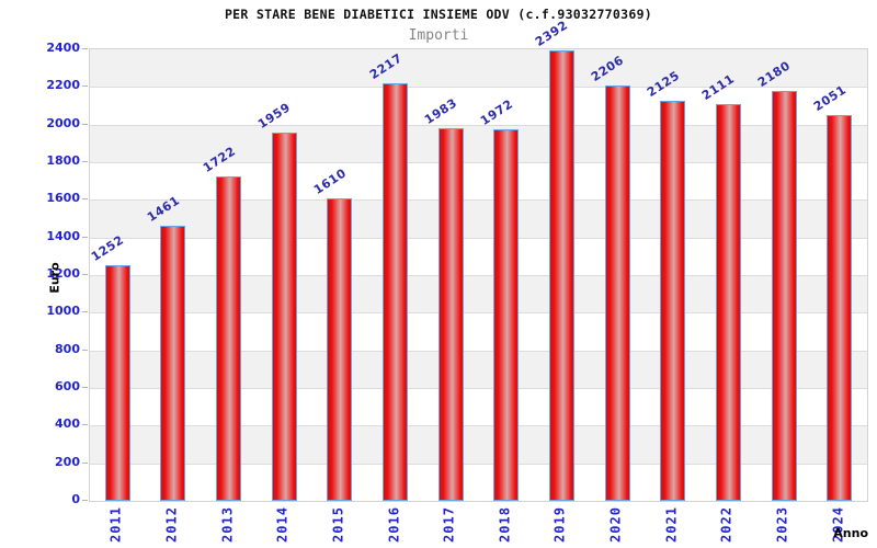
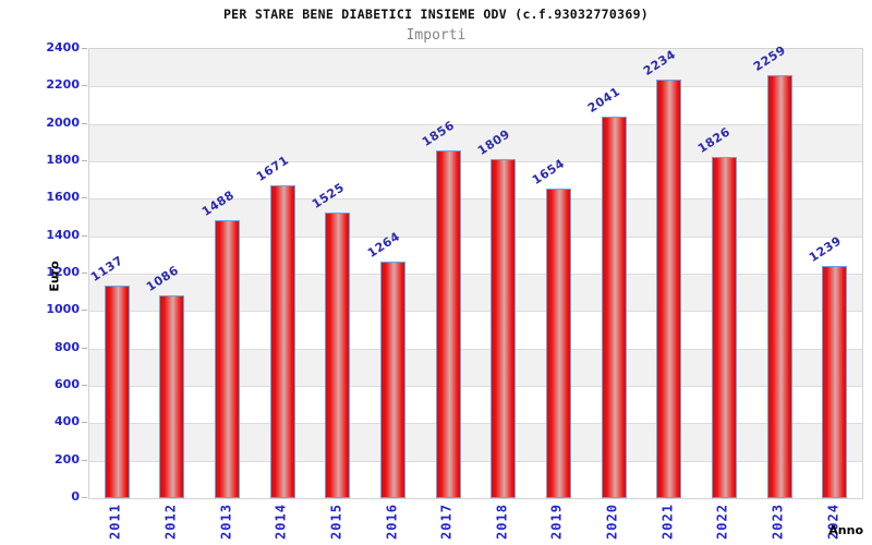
2011: 1252 -> 1137
2012: 1461 -> 1086
2013: 1722 -> 1488
2014: 1959 -> 1671
2015: 1610 -> 1525
2016: 2217 -> 1264
2017: 1983 -> 1856
2018: 1972 -> 1809
2019: 2392 -> 1654
2020: 2206 -> 2041
2021: 2125 -> 2234
2022: 2111 -> 1826
2023: 2180 -> 2259
2024: 2051 -> 1239
